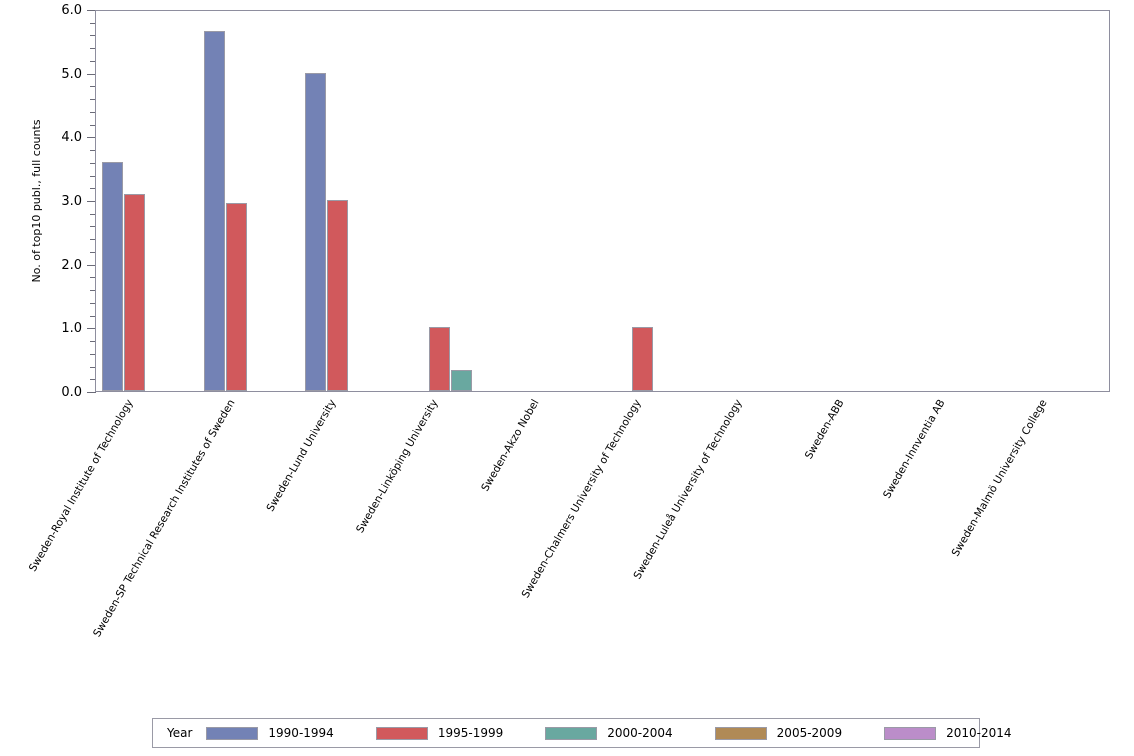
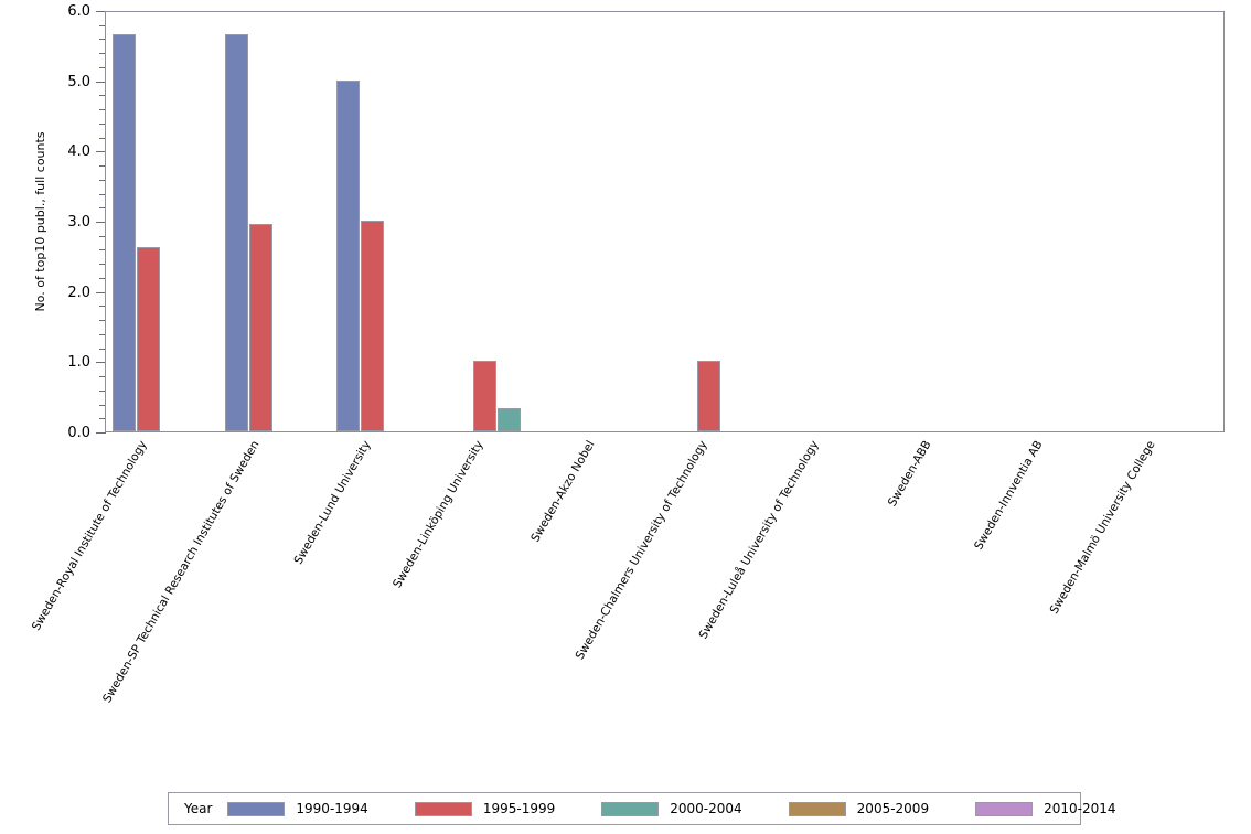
1990-1994/Sweden-Royal Institute of Technology: 3.6 -> 5.7
1995-1999/Sweden-Royal Institute of Technology: 3.1 -> 2.6
